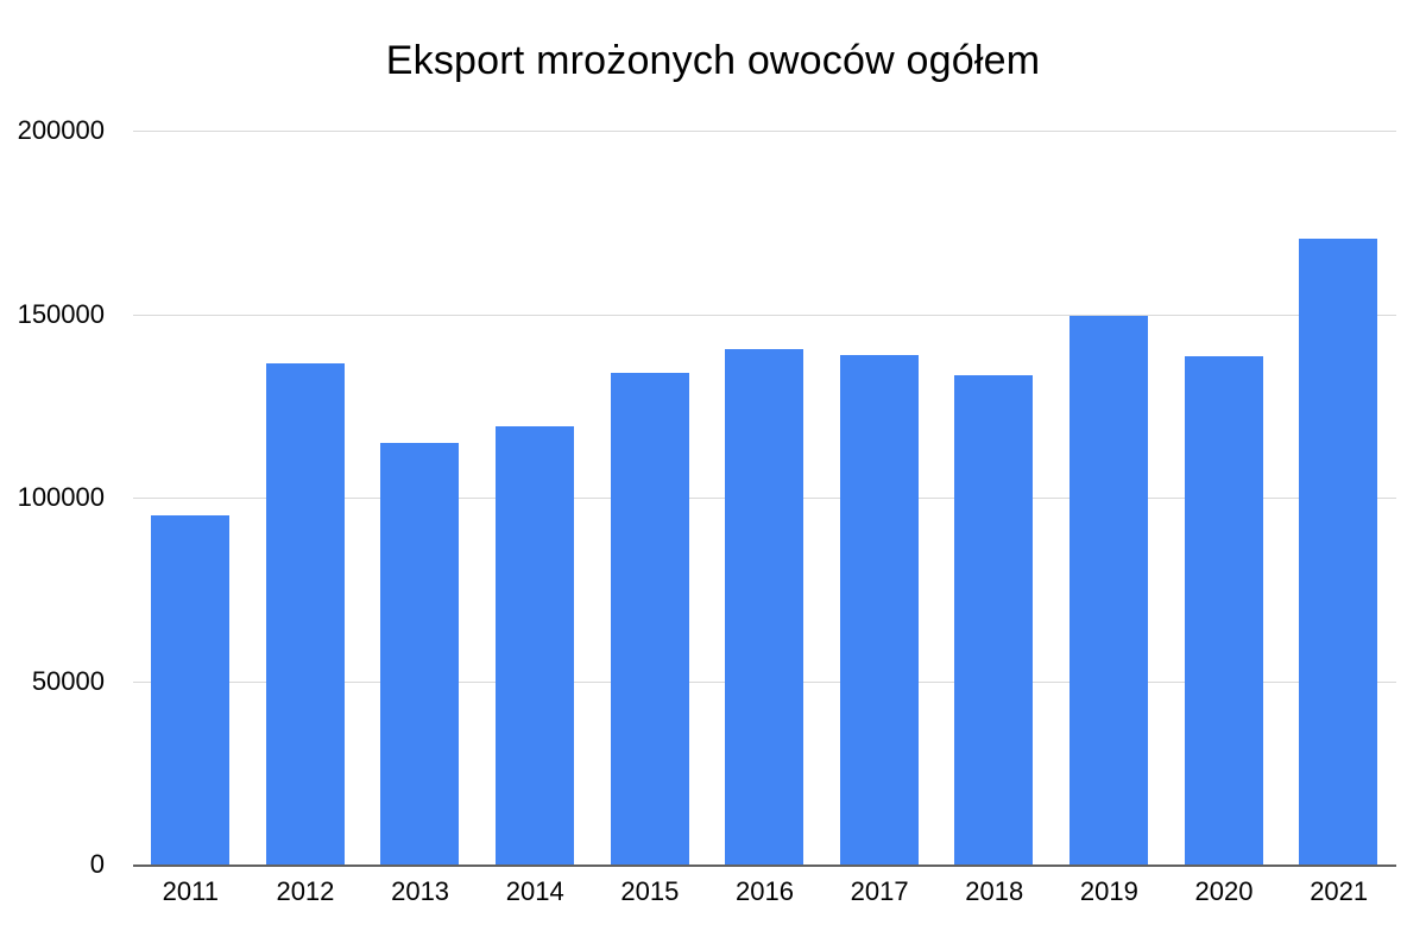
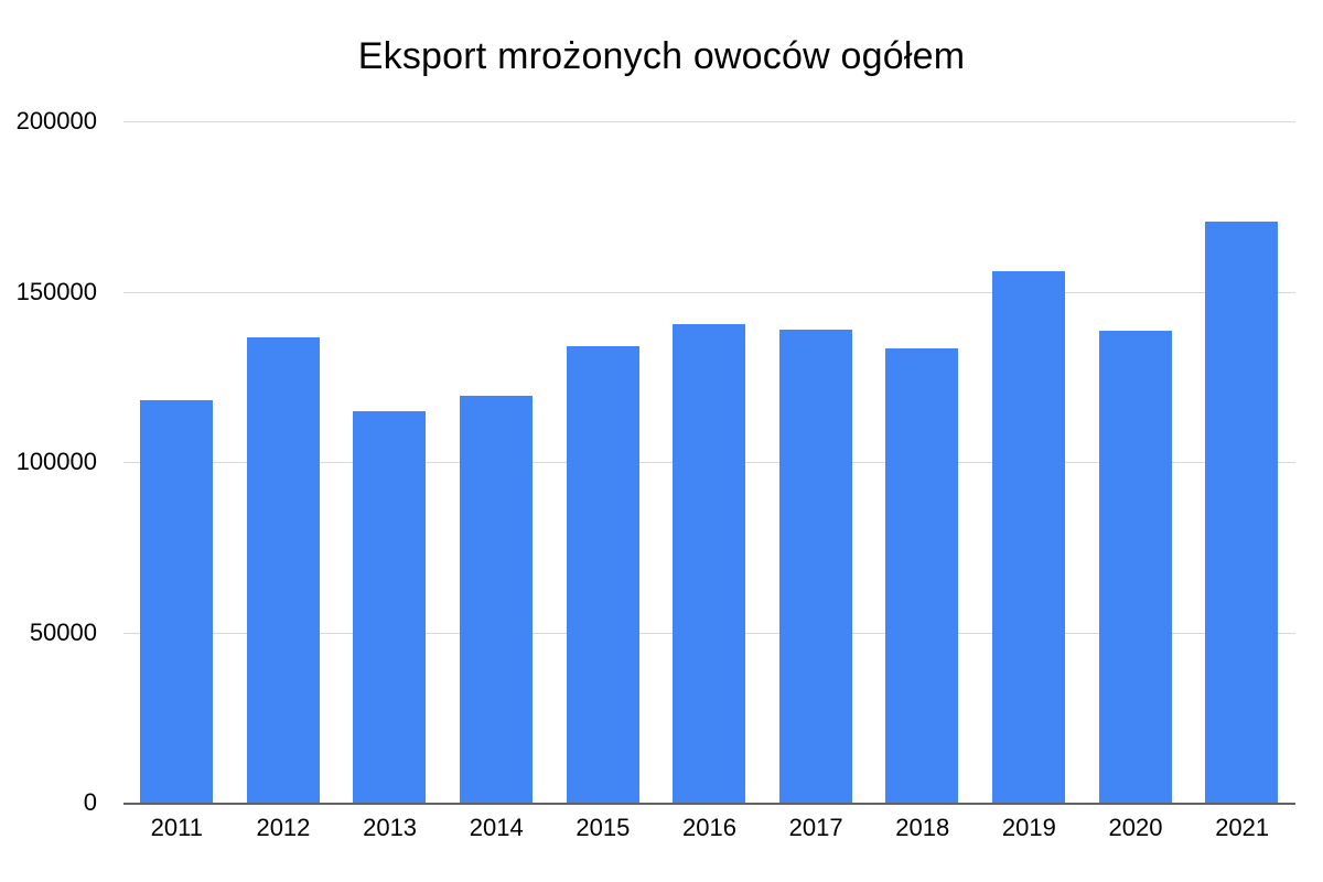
2011: 95000 -> 118000
2019: 150000 -> 156000
